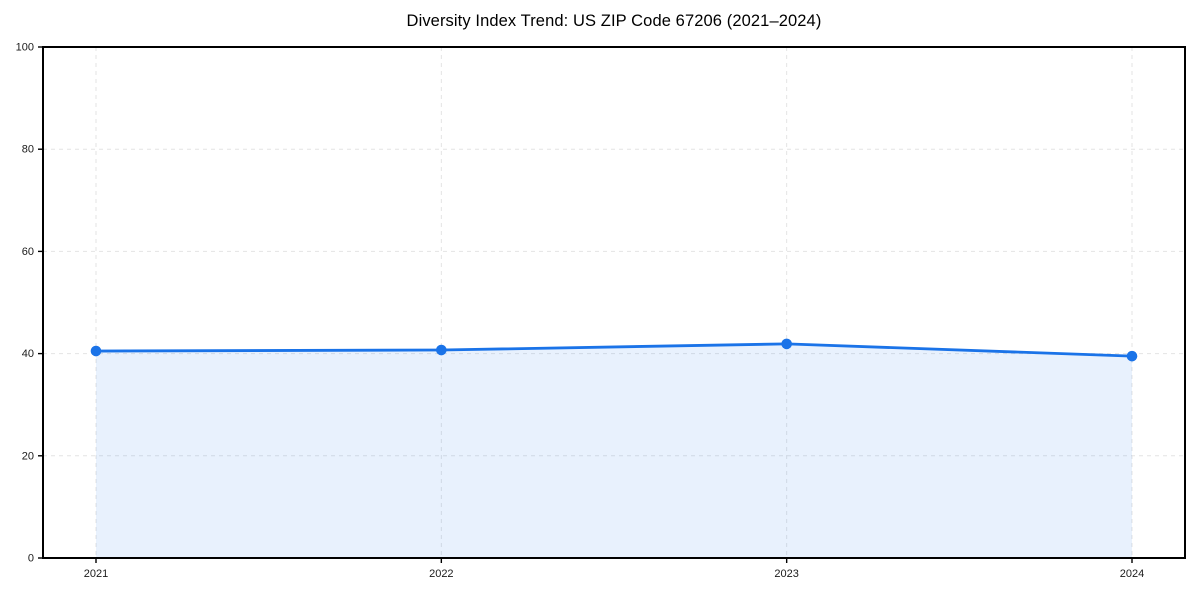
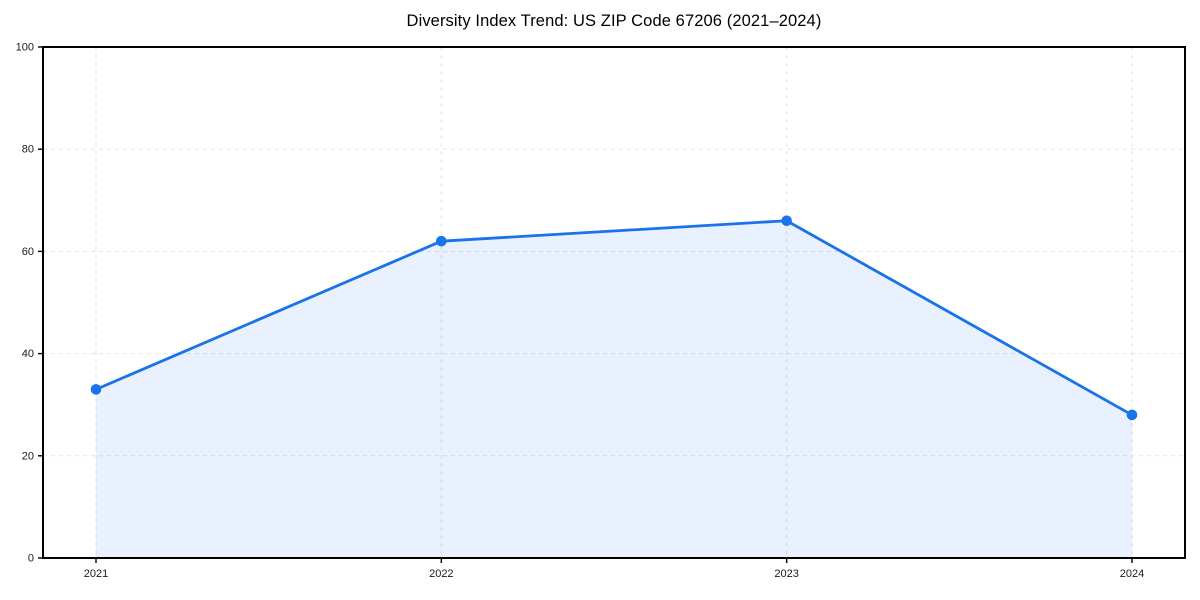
2021: 40 -> 33
2022: 41 -> 62
2023: 42 -> 66
2024: 40 -> 28
